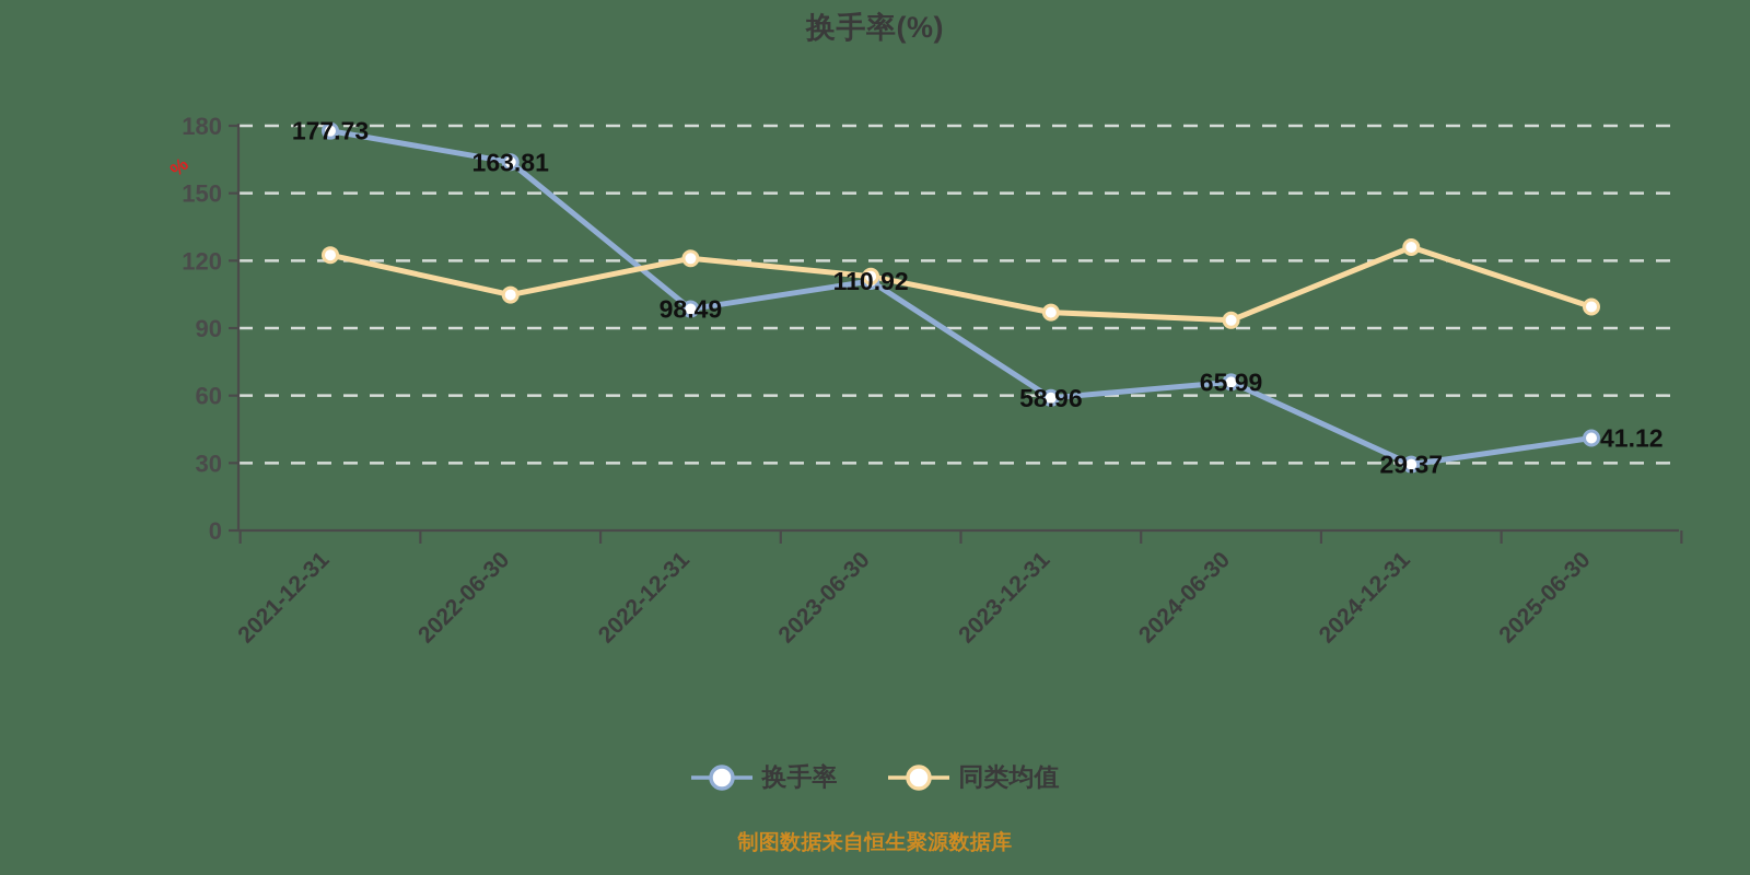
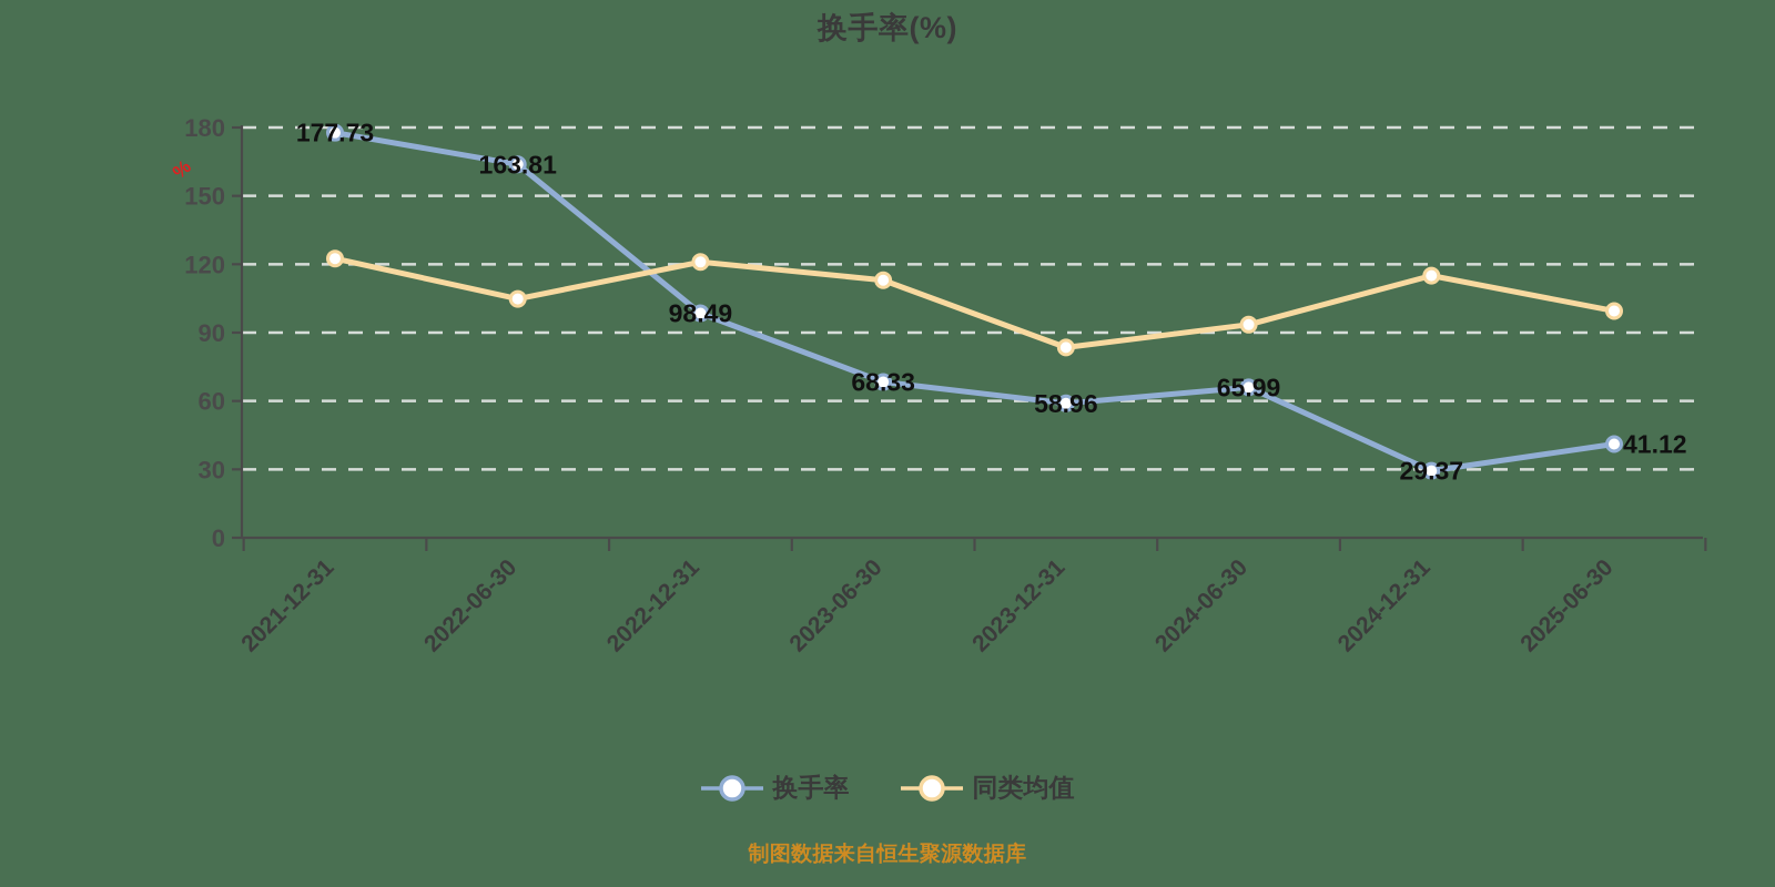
换手率/2023-06-30: 110.92 -> 68.33
同类均值/2023-12-31: 97 -> 84
同类均值/2024-12-31: 126 -> 115
